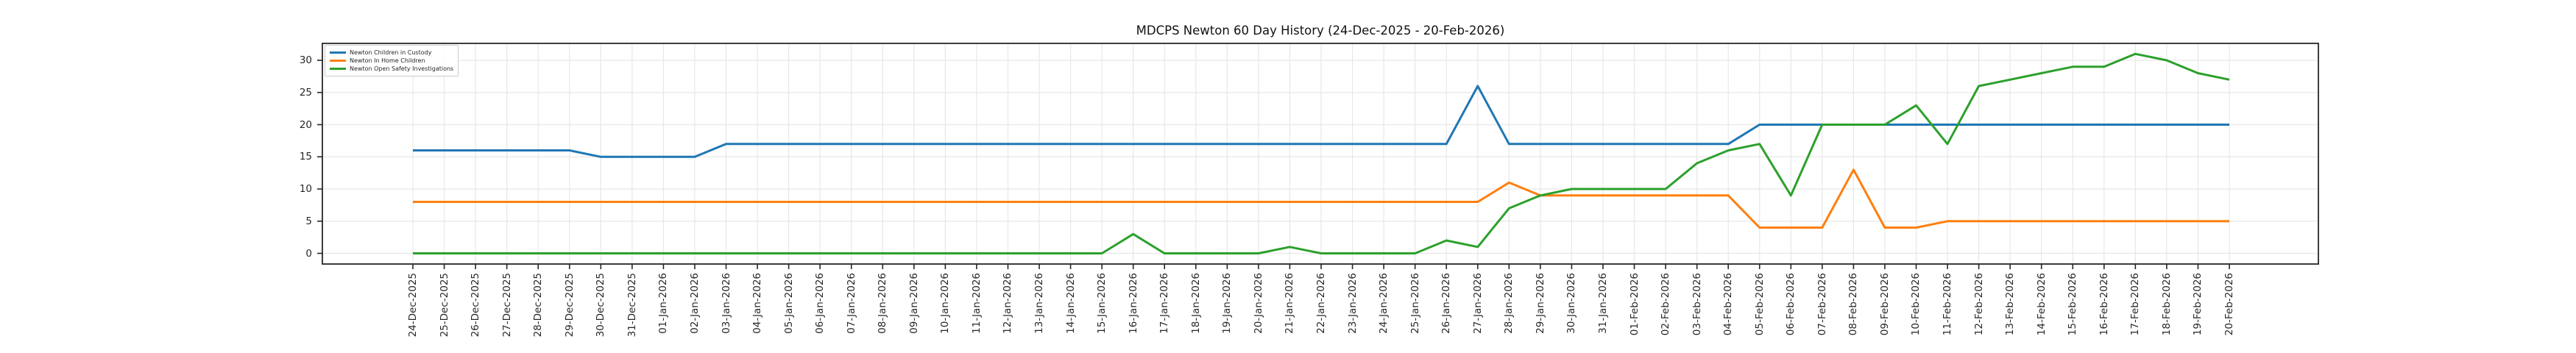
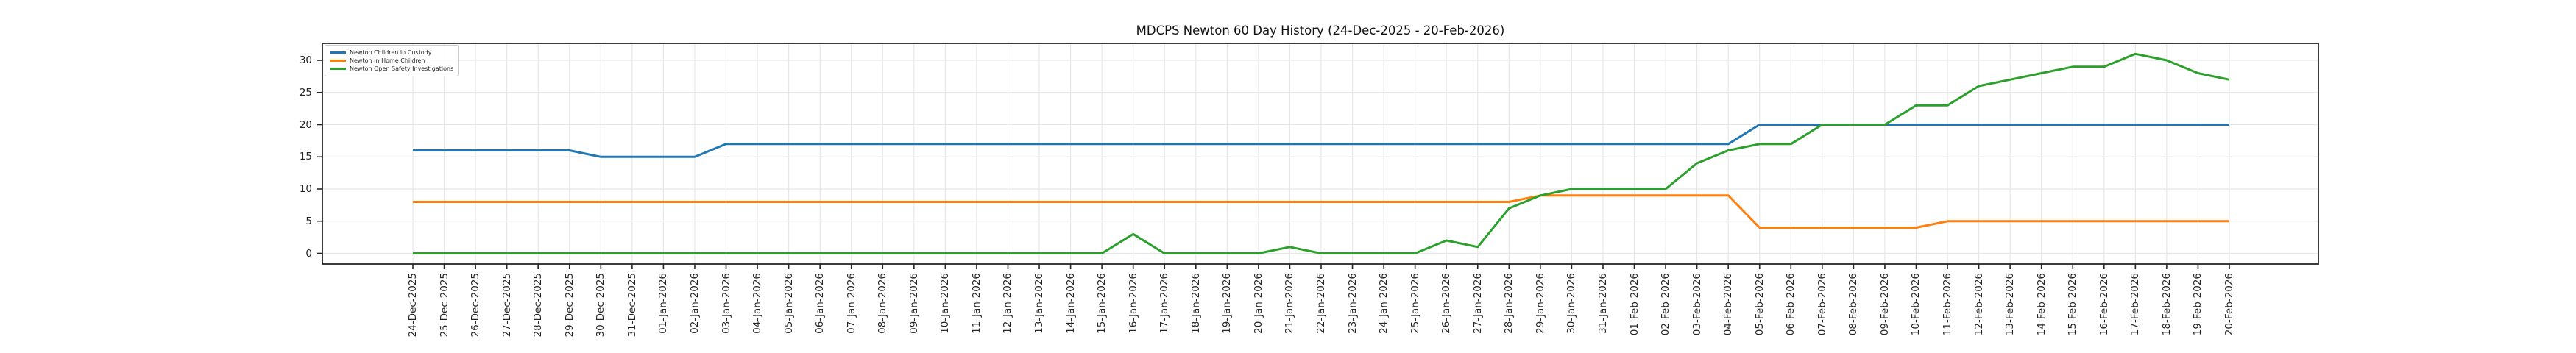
Newton Children in Custody/27-Jan-2026: 26 -> 17
Newton In Home Children/28-Jan-2026: 11 -> 8
Newton Open Safety Investigations/06-Feb-2026: 9 -> 17
Newton In Home Children/08-Feb-2026: 13 -> 4
Newton Open Safety Investigations/11-Feb-2026: 17 -> 23
